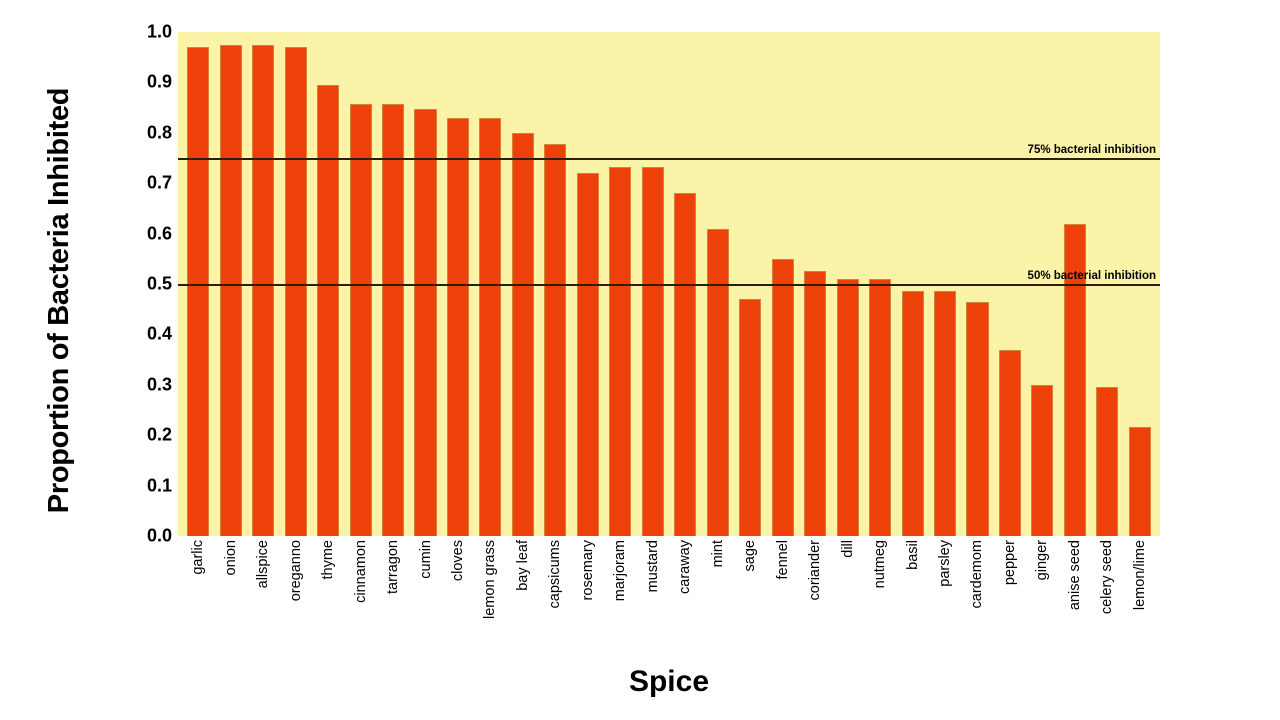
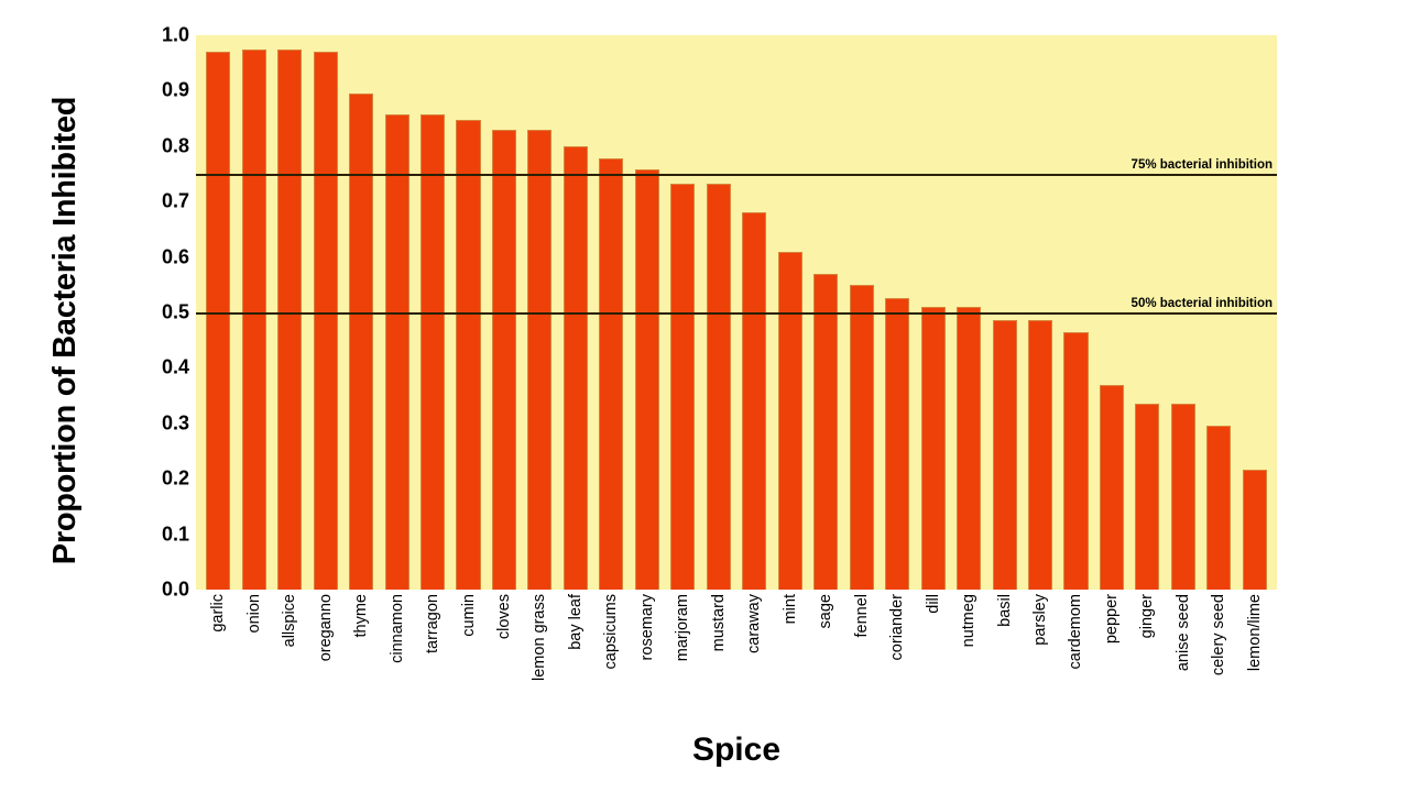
rosemary: 0.72 -> 0.76
sage: 0.47 -> 0.57
ginger: 0.30 -> 0.34
anise seed: 0.62 -> 0.34
